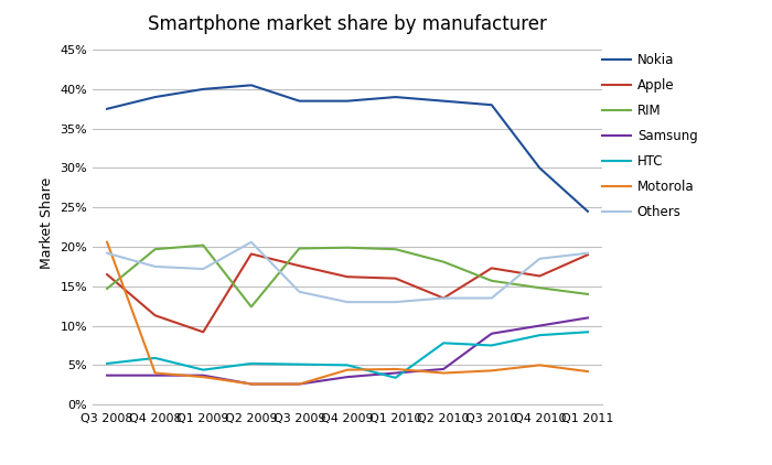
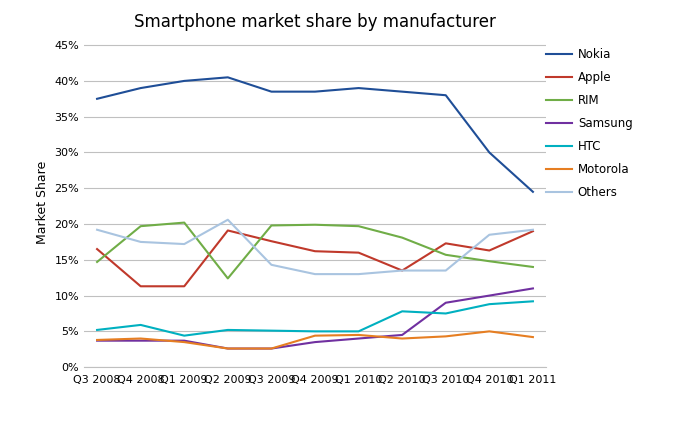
Motorola/Q3 2008: 20.6% -> 3.8%
Apple/Q1 2009: 9.2% -> 11.3%
HTC/Q1 2010: 3.4% -> 5.0%
